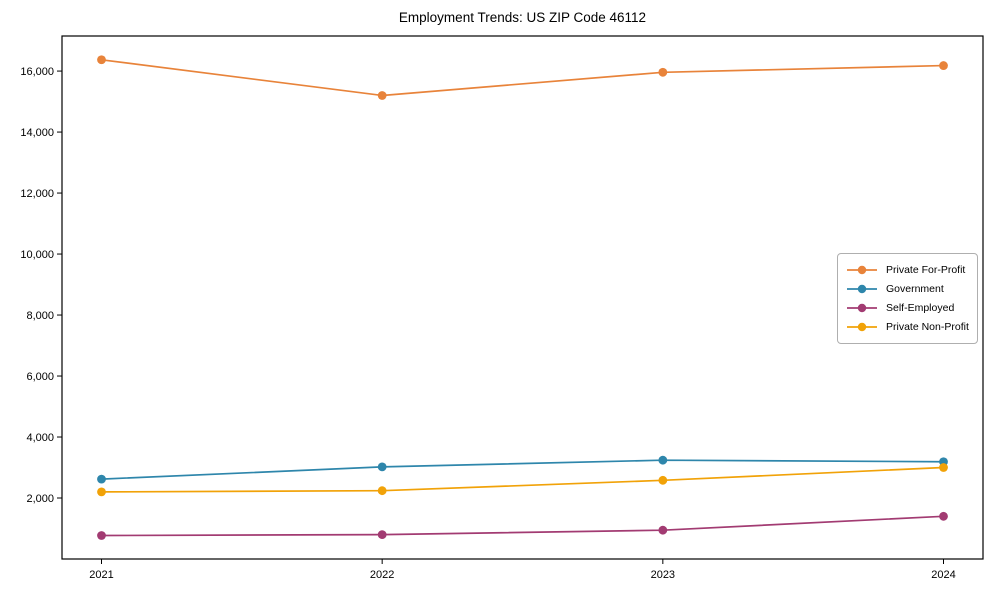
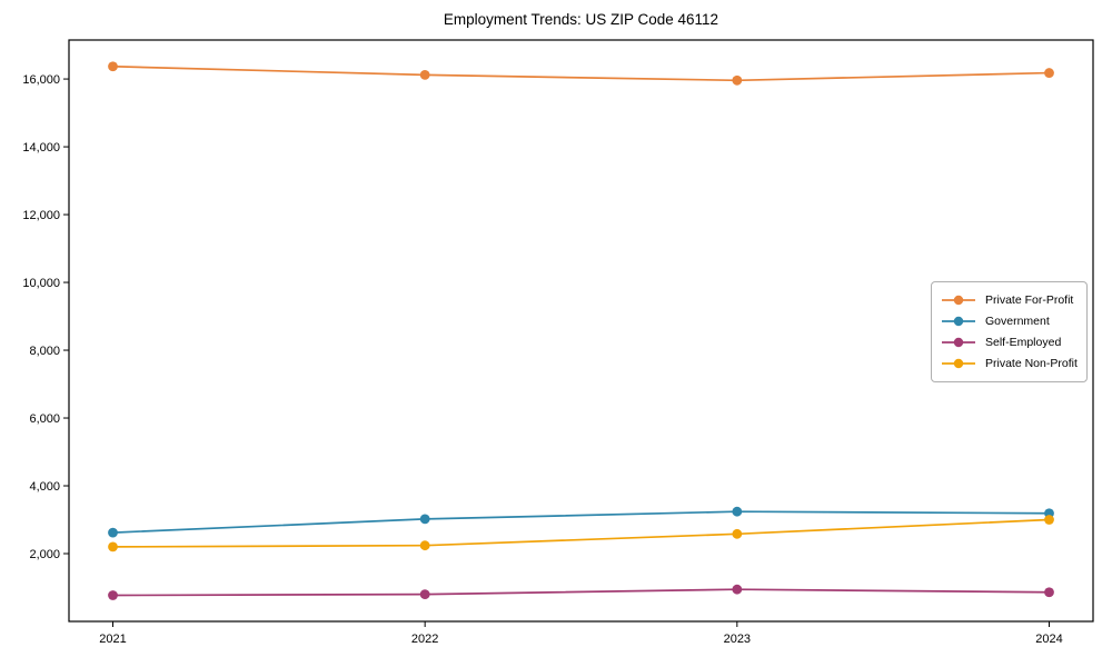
Private For-Profit/2022: 15200 -> 16100
Self-Employed/2024: 1400 -> 900
